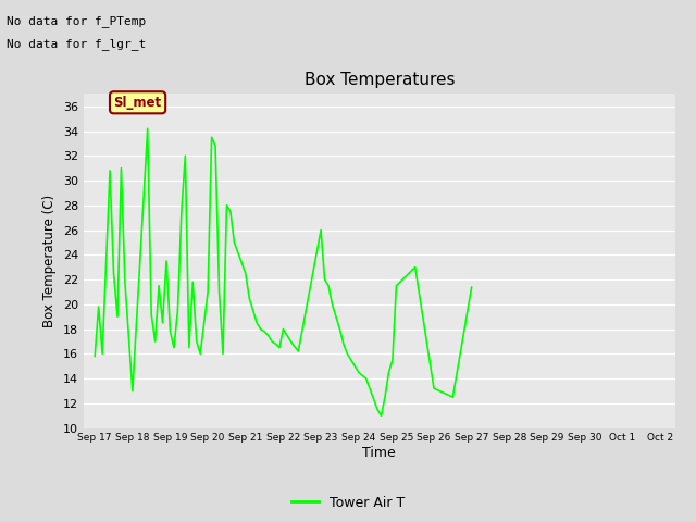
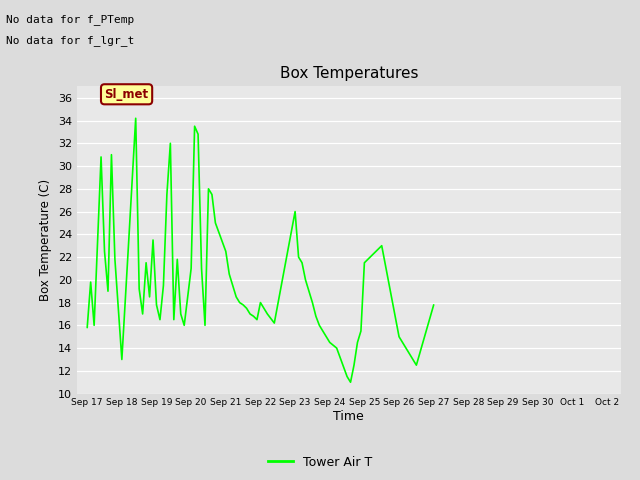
Sep 26: 13.2 -> 15.0
Sep 27: 21.4 -> 17.8
